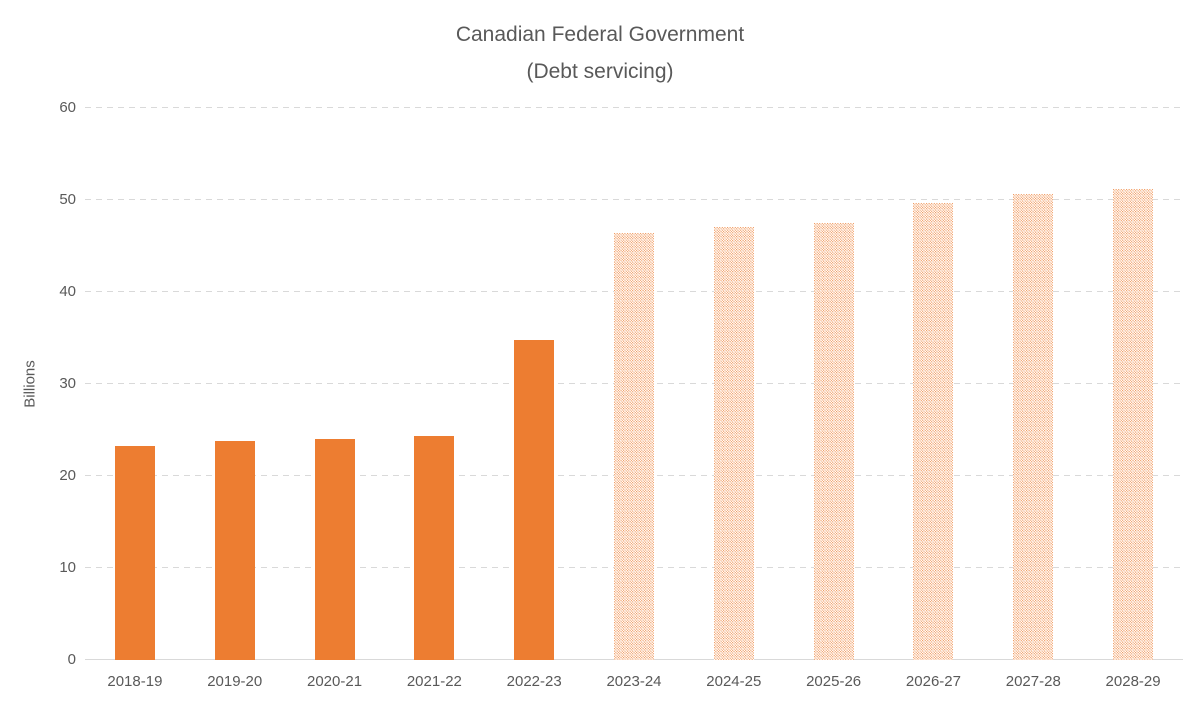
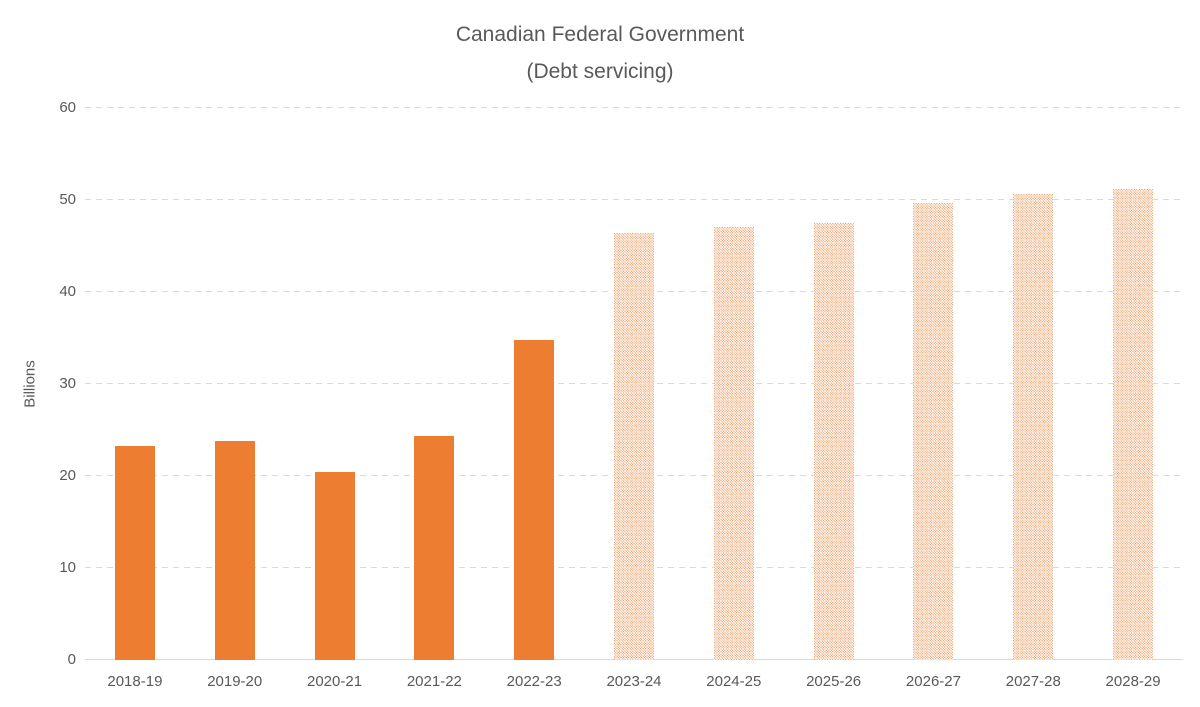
2020-21: 24 -> 20
